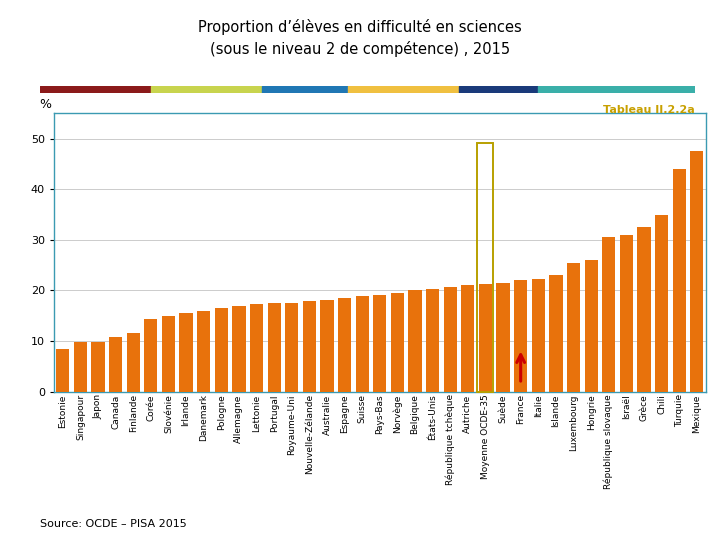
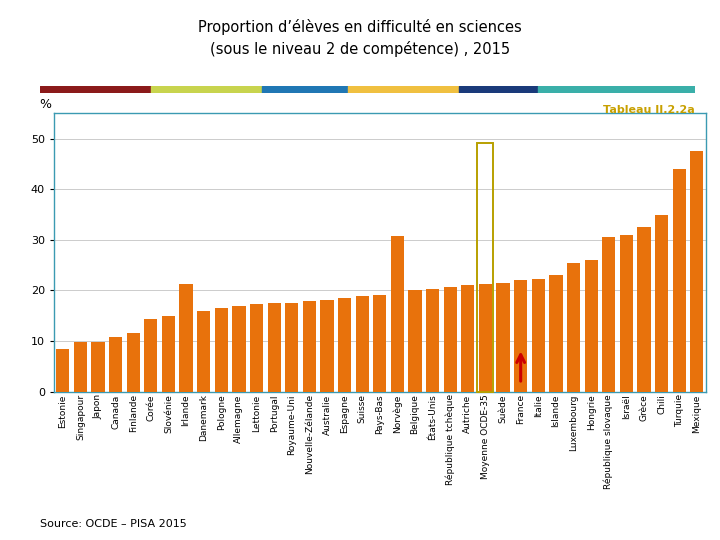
Irlande: 15.5 -> 21.2
Norvège: 19.5 -> 30.8
